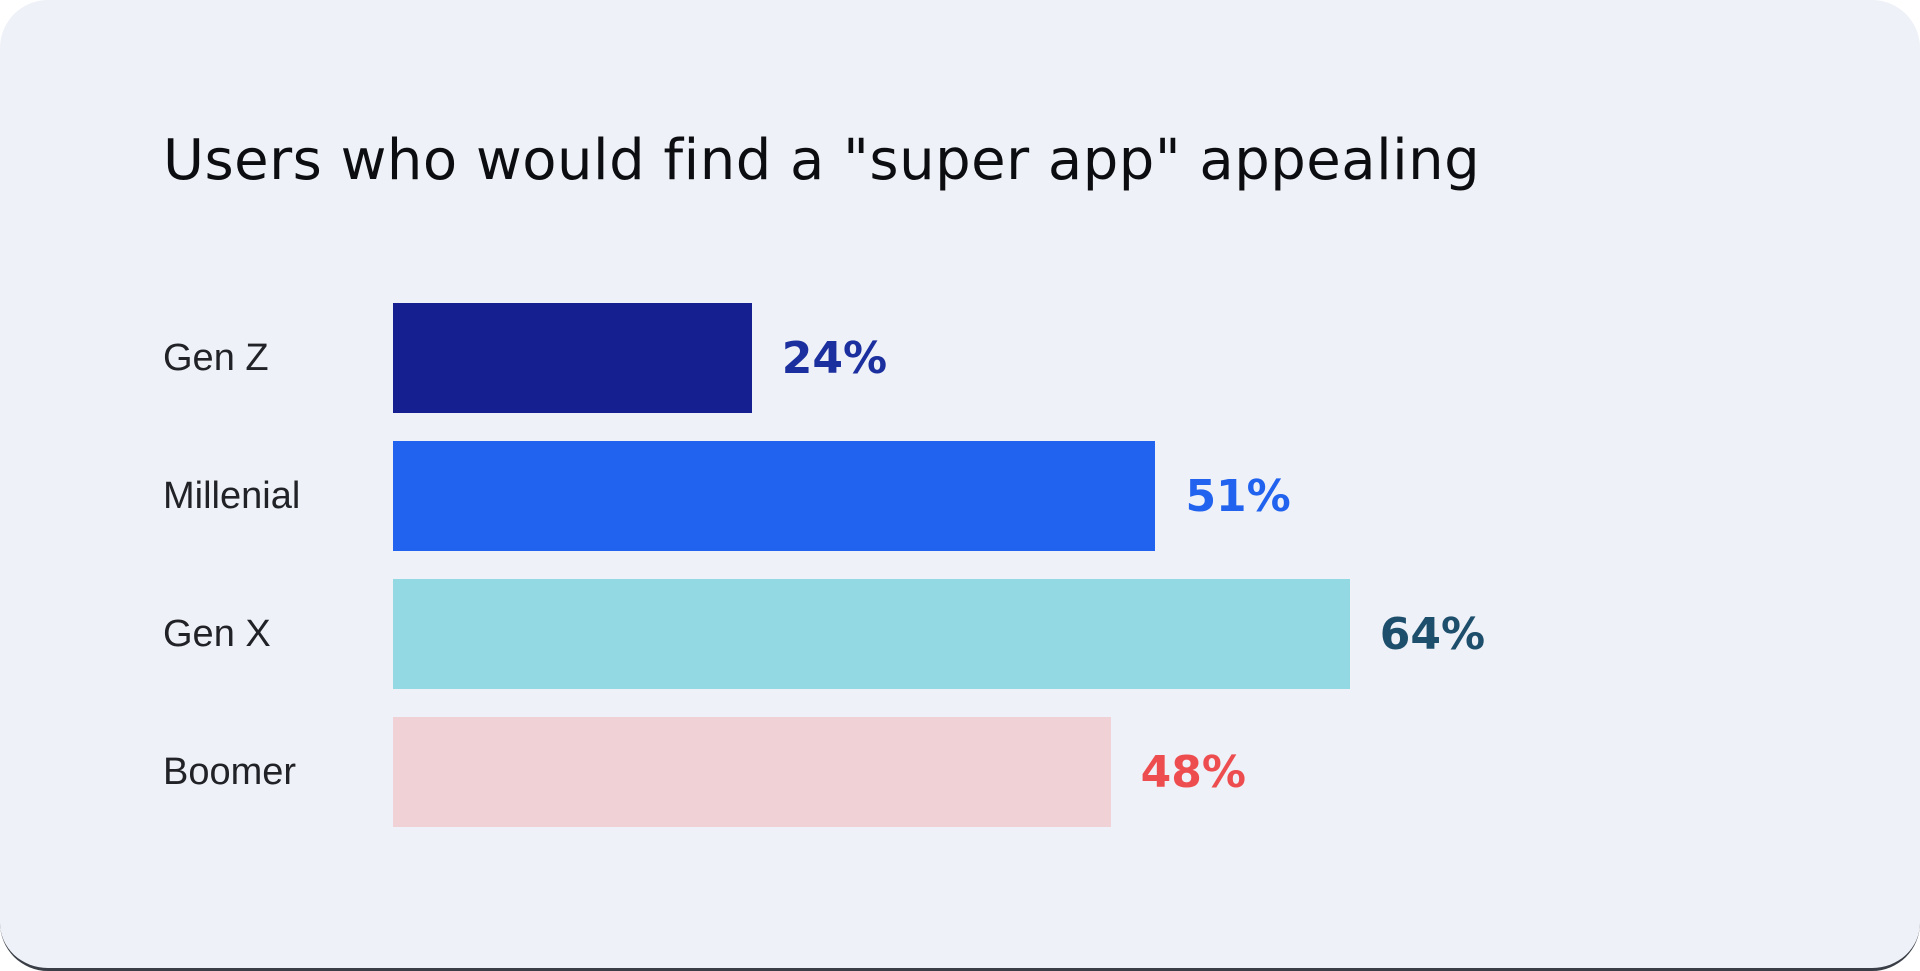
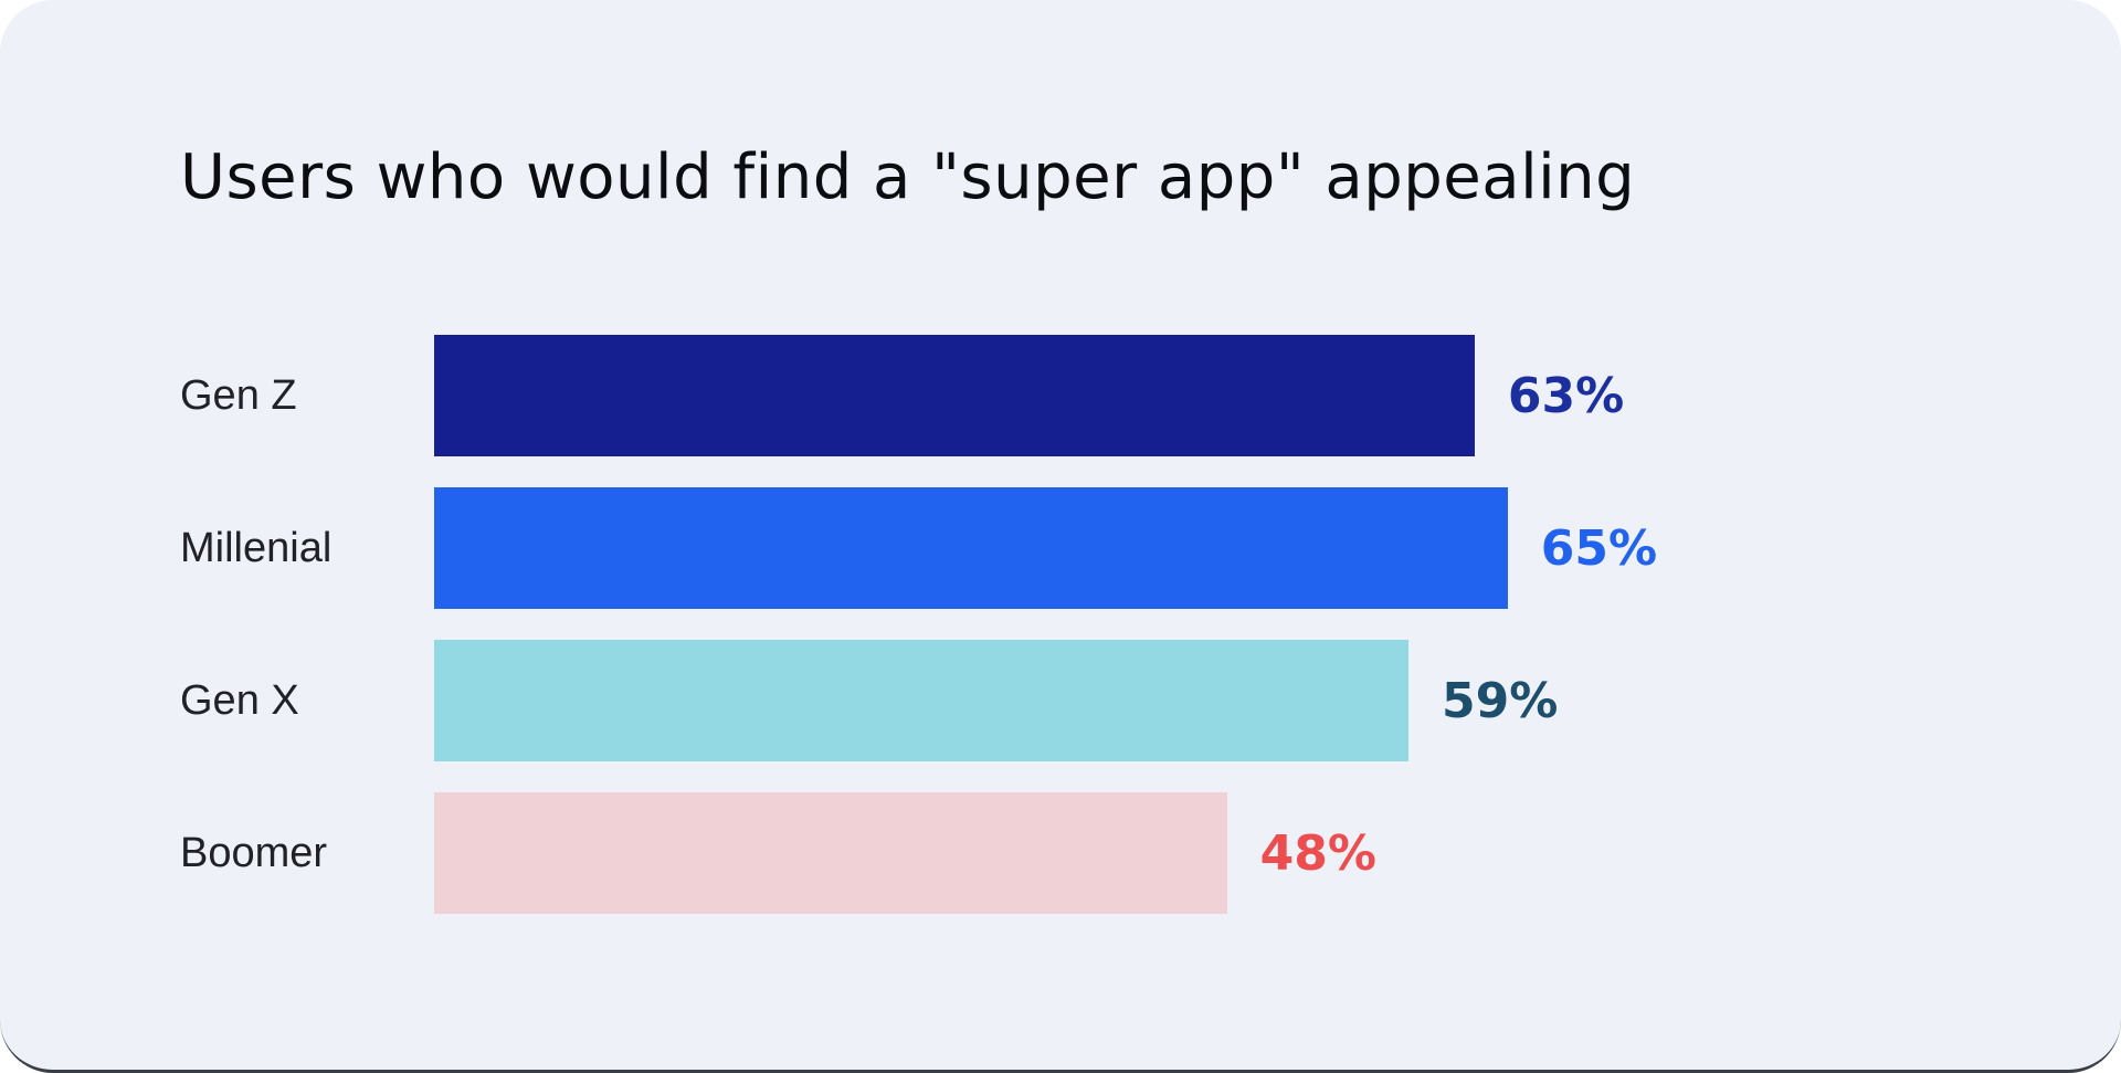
Gen Z: 24% -> 63%
Millenial: 51% -> 65%
Gen X: 64% -> 59%
